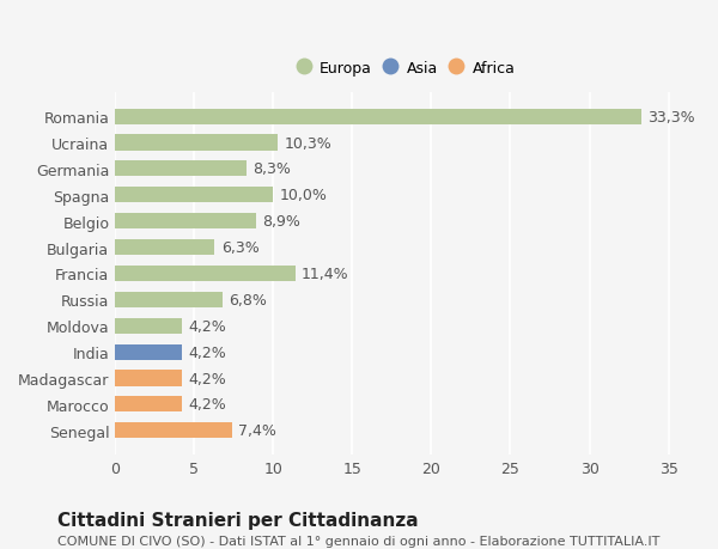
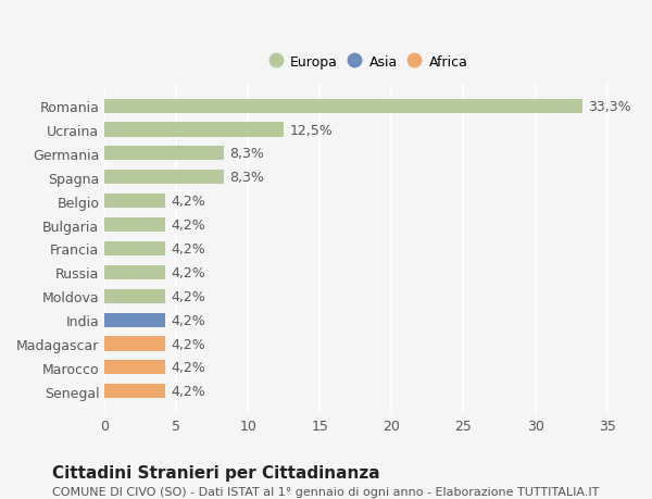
Ucraina: 10,3% -> 12,5%
Spagna: 10,0% -> 8,3%
Belgio: 8,9% -> 4,2%
Bulgaria: 6,3% -> 4,2%
Francia: 11,4% -> 4,2%
Russia: 6,8% -> 4,2%
Senegal: 7,4% -> 4,2%
